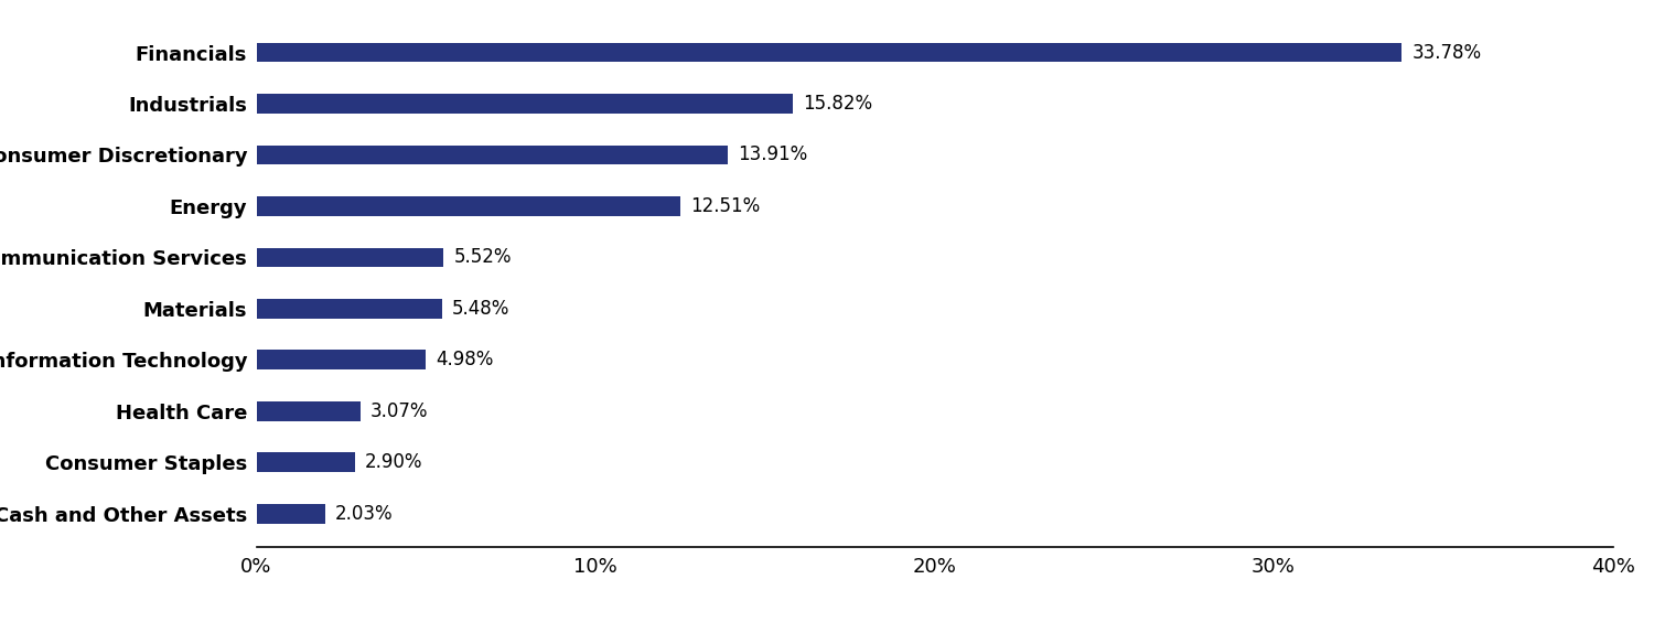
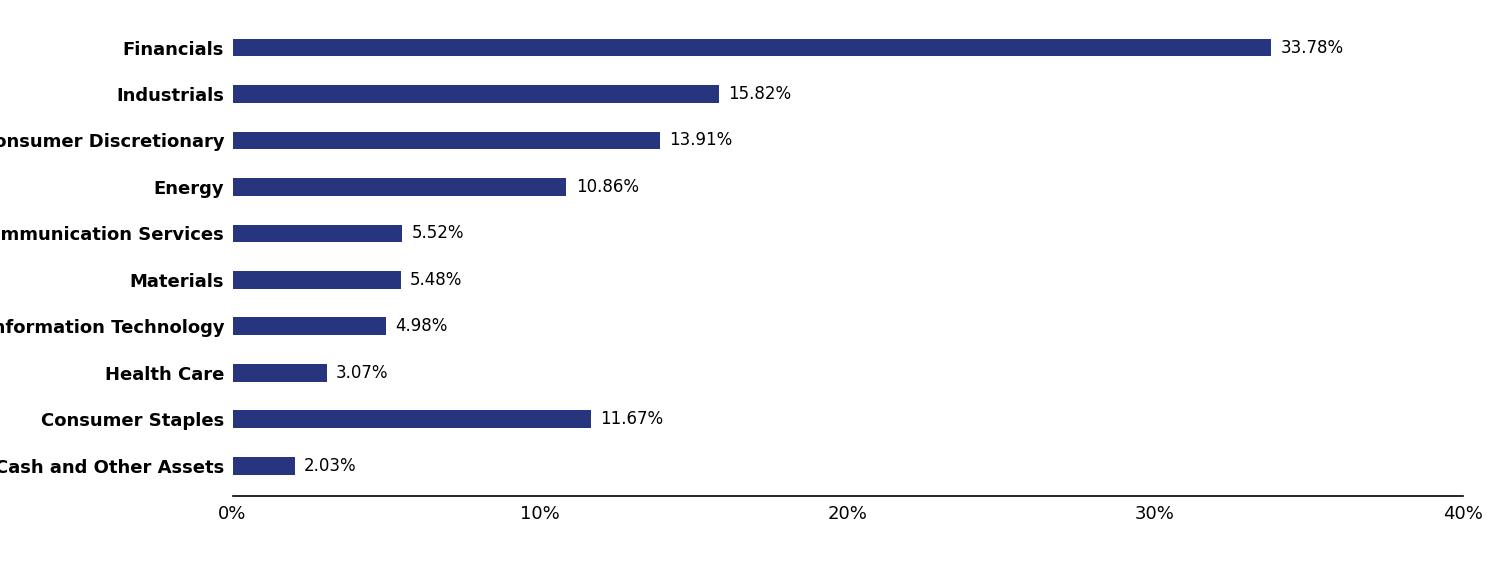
Energy: 12.51% -> 10.86%
Consumer Staples: 2.90% -> 11.67%
